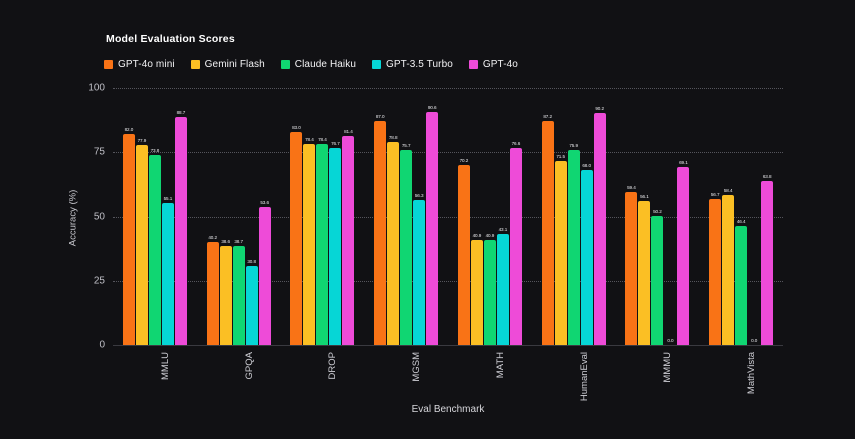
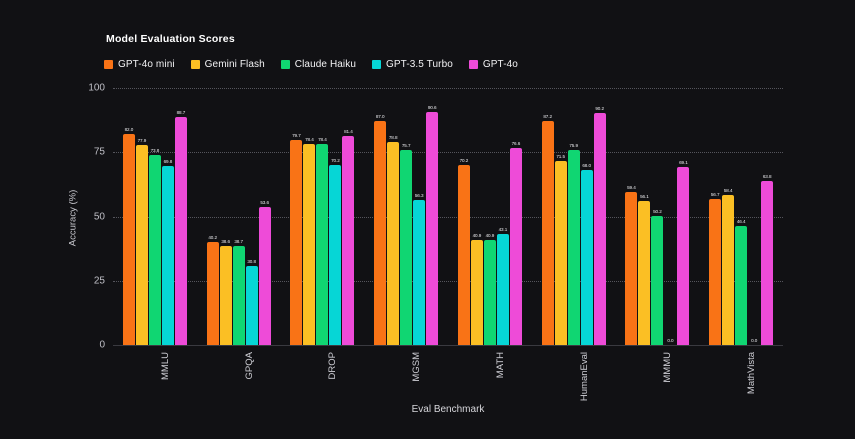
GPT-3.5 Turbo/MMLU: 55.1 -> 69.8
GPT-4o mini/DROP: 83.0 -> 79.7
GPT-3.5 Turbo/DROP: 76.7 -> 70.2
